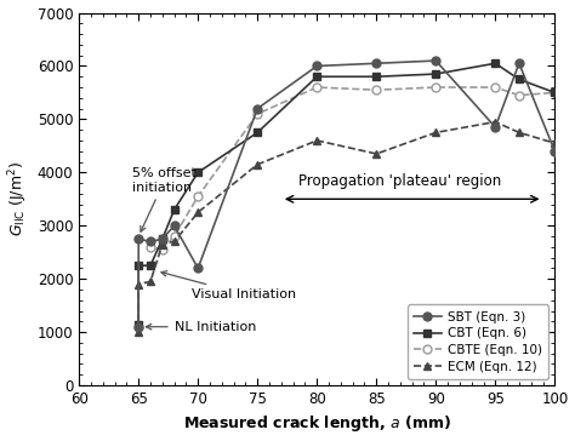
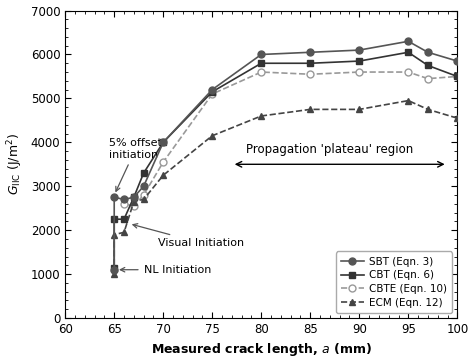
SBT (Eqn. 3)/70: 2200 -> 4000
CBT (Eqn. 6)/75: 4750 -> 5150
ECM (Eqn. 12)/85: 4350 -> 4750
SBT (Eqn. 3)/95: 4850 -> 6300
SBT (Eqn. 3)/100: 4400 -> 5850
